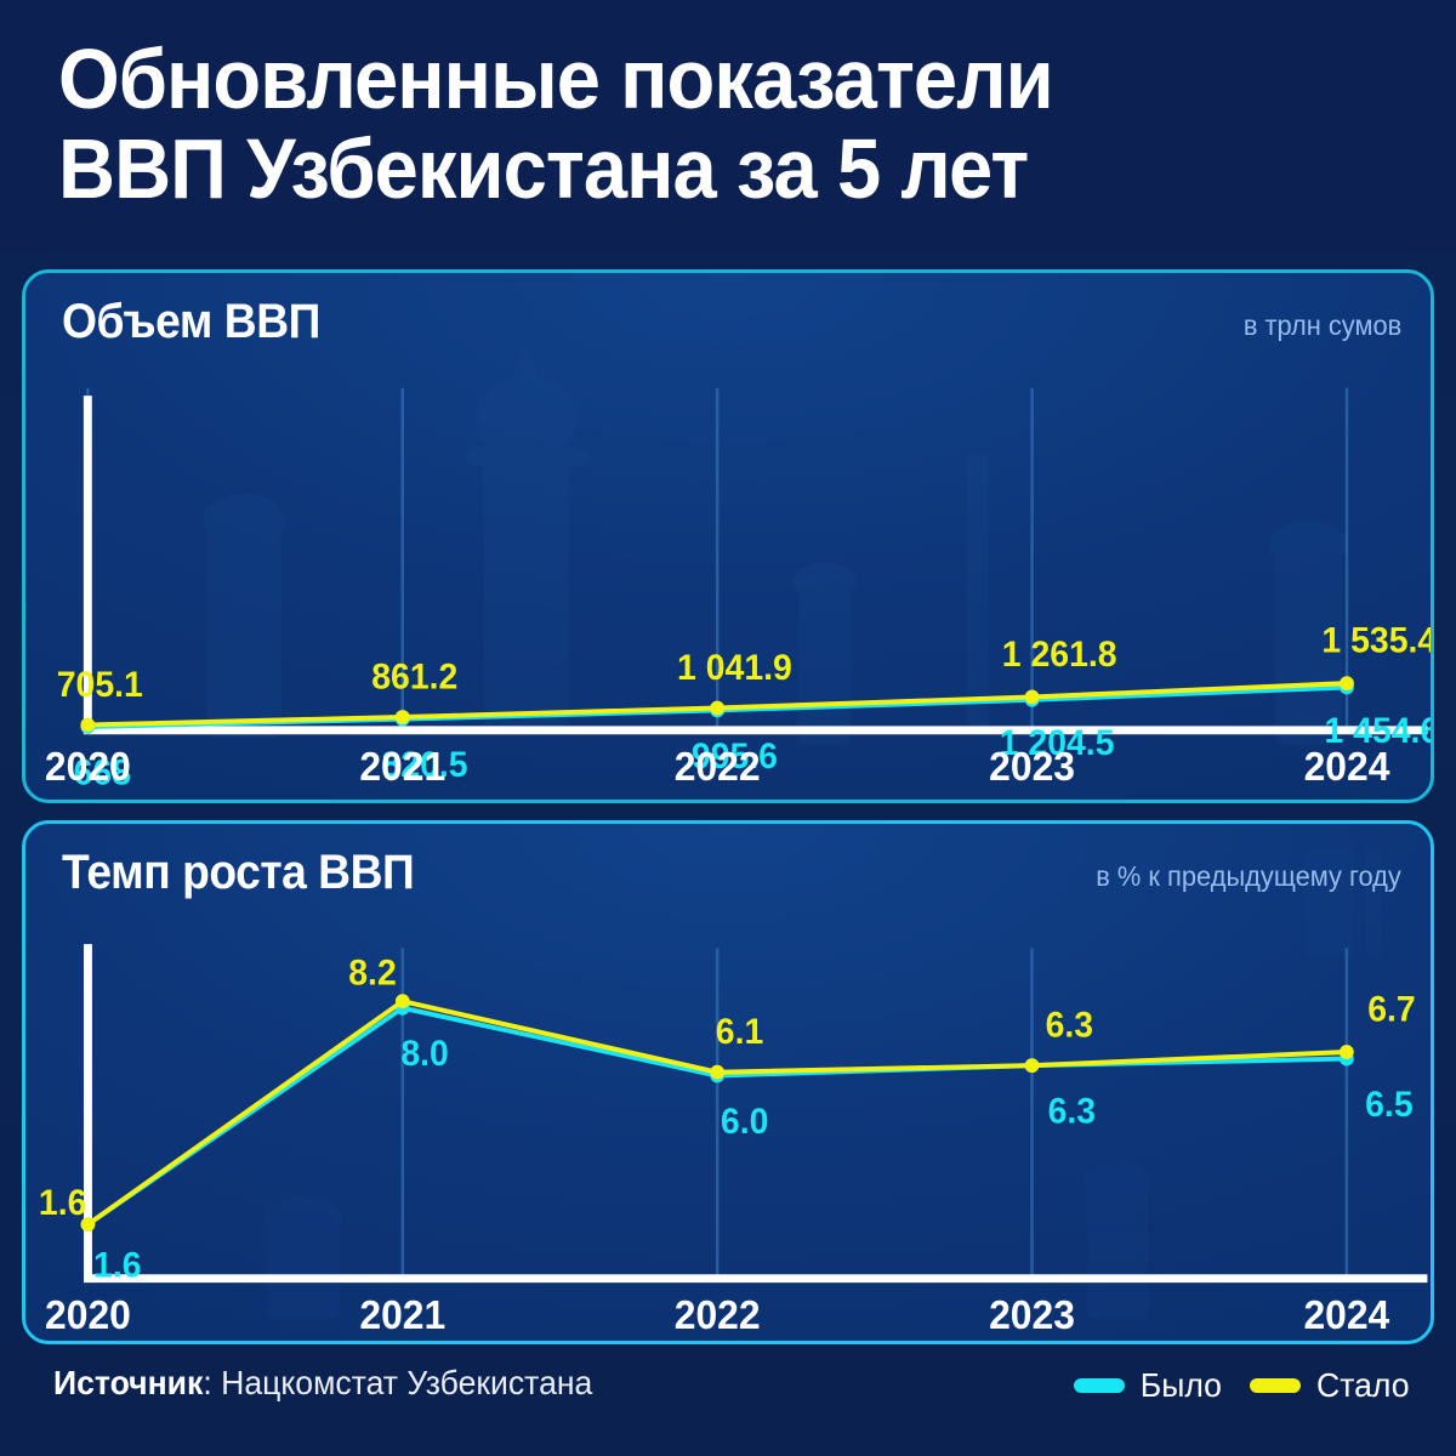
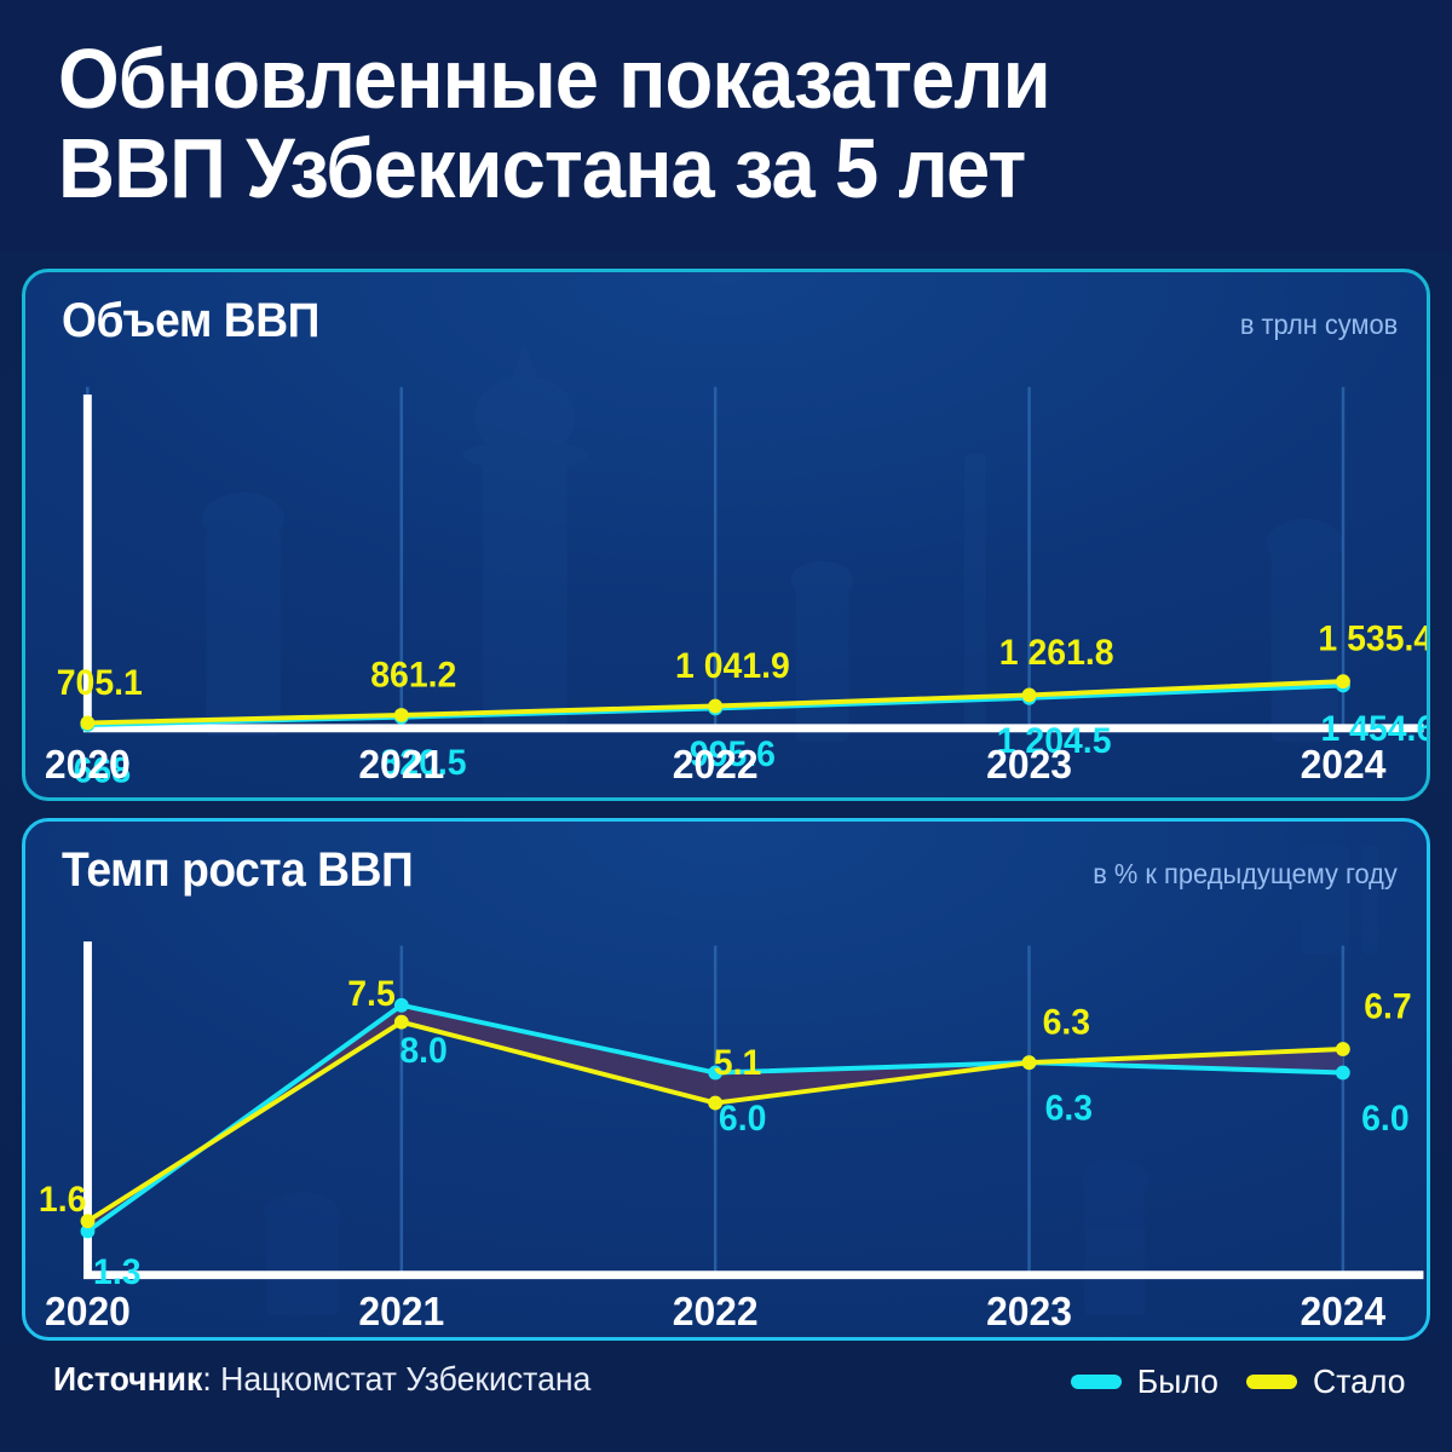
Темп роста ВВП/Было/2020: 1.6 -> 1.3
Темп роста ВВП/Стало/2021: 8.2 -> 7.5
Темп роста ВВП/Стало/2022: 6.1 -> 5.1
Темп роста ВВП/Было/2024: 6.5 -> 6.0
